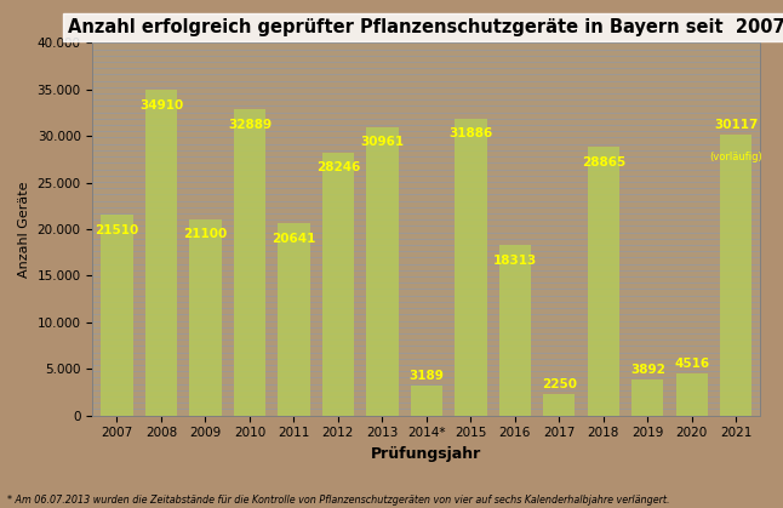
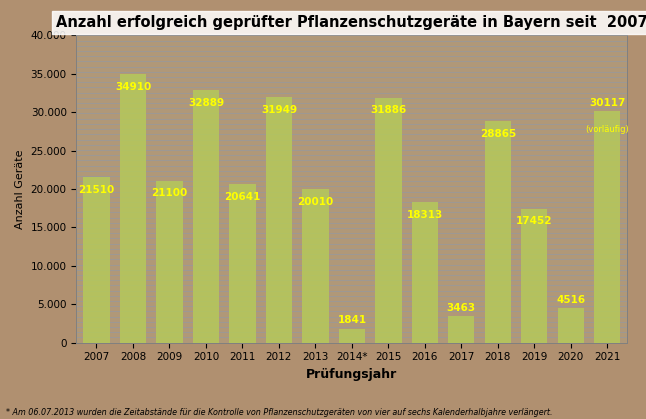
2012: 28246 -> 31949
2013: 30961 -> 20010
2014*: 3189 -> 1841
2017: 2250 -> 3463
2019: 3892 -> 17452
